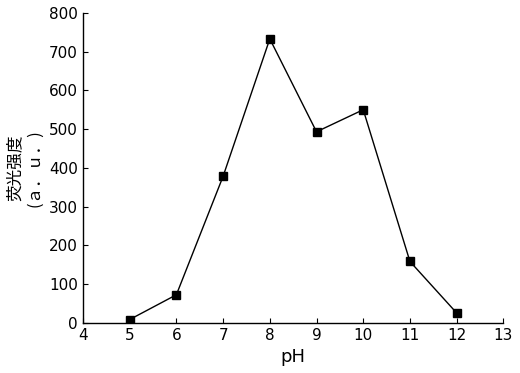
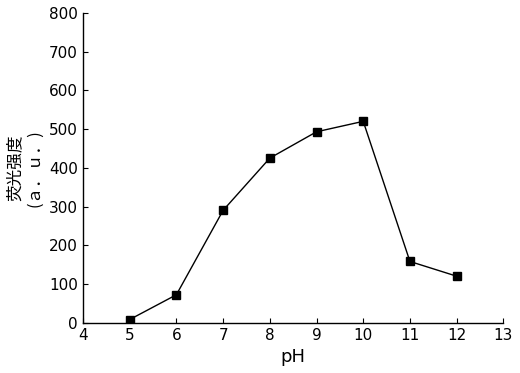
7: 378 -> 290
8: 733 -> 425
10: 550 -> 520
12: 25 -> 120
